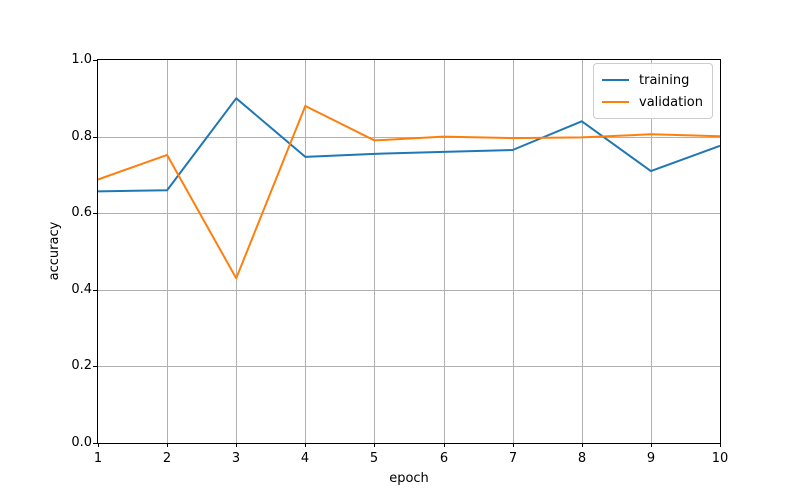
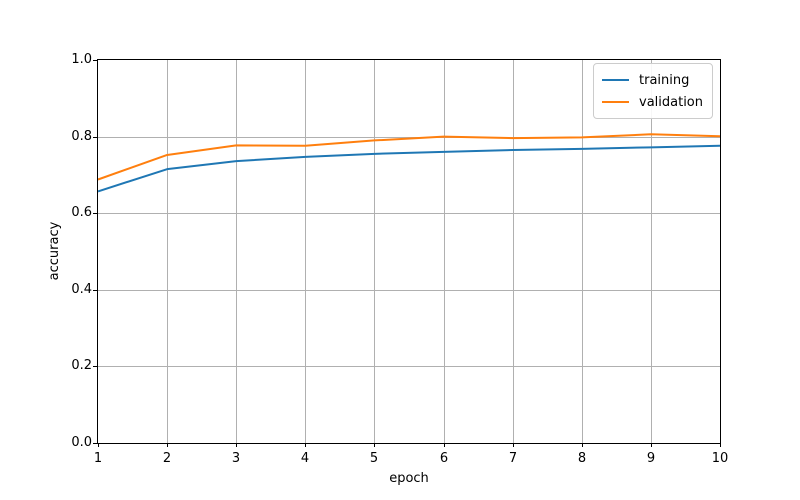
training/2: 0.66 -> 0.71
training/3: 0.90 -> 0.74
validation/3: 0.43 -> 0.78
validation/4: 0.88 -> 0.78
training/8: 0.84 -> 0.77
training/9: 0.71 -> 0.77
